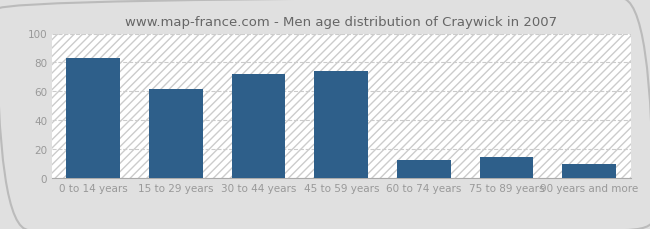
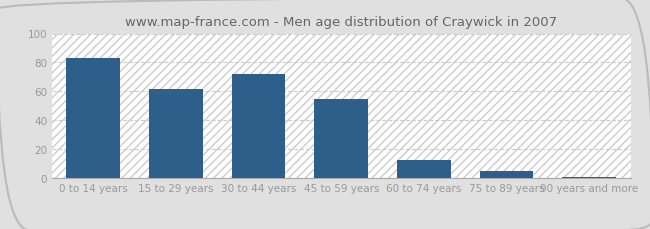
45 to 59 years: 74 -> 55
75 to 89 years: 15 -> 5
90 years and more: 10 -> 1
